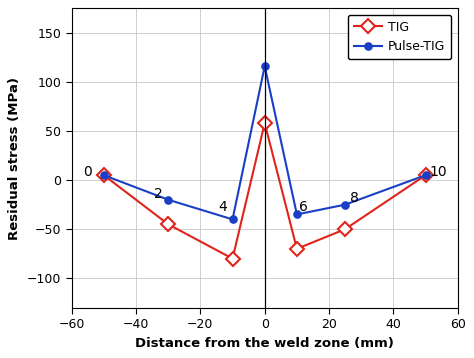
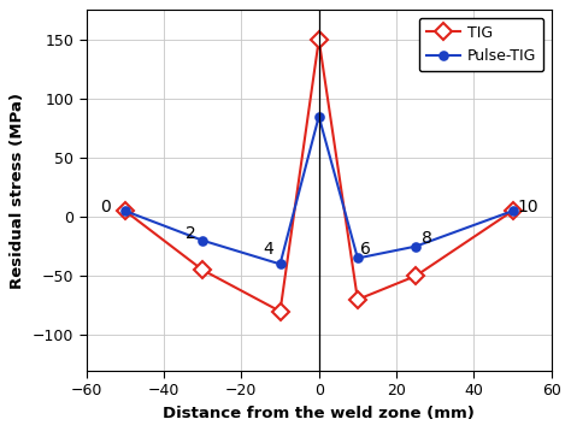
TIG/0: 58 -> 150
Pulse-TIG/0: 116 -> 85
